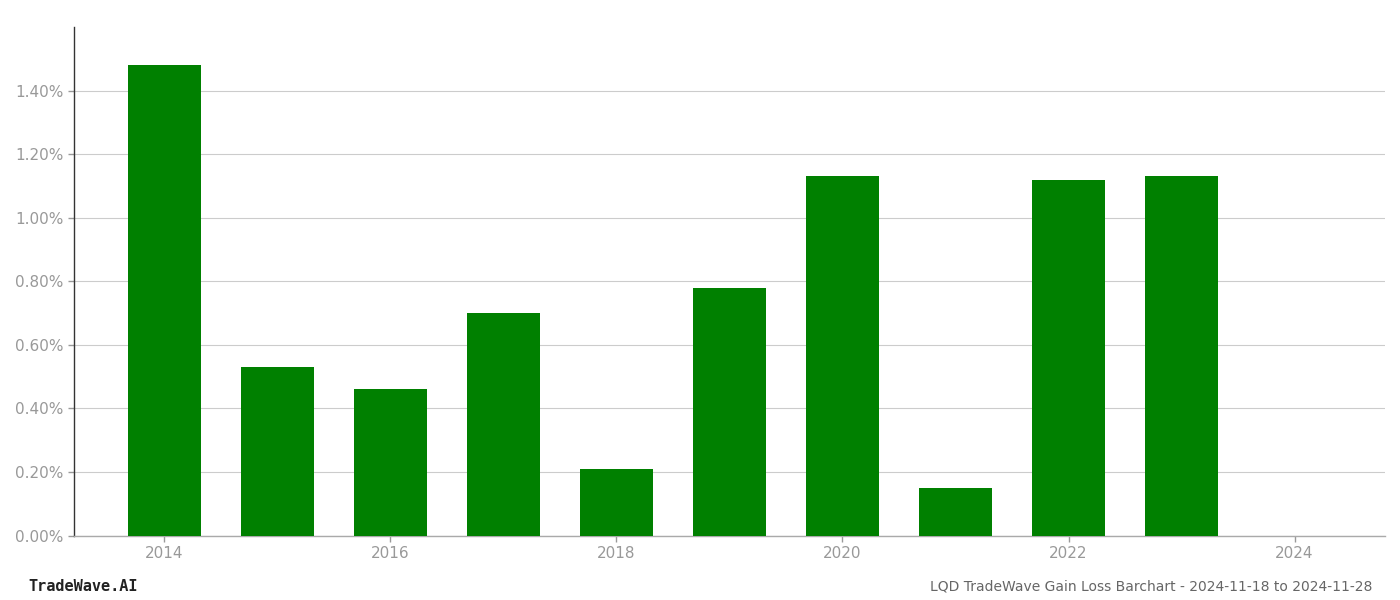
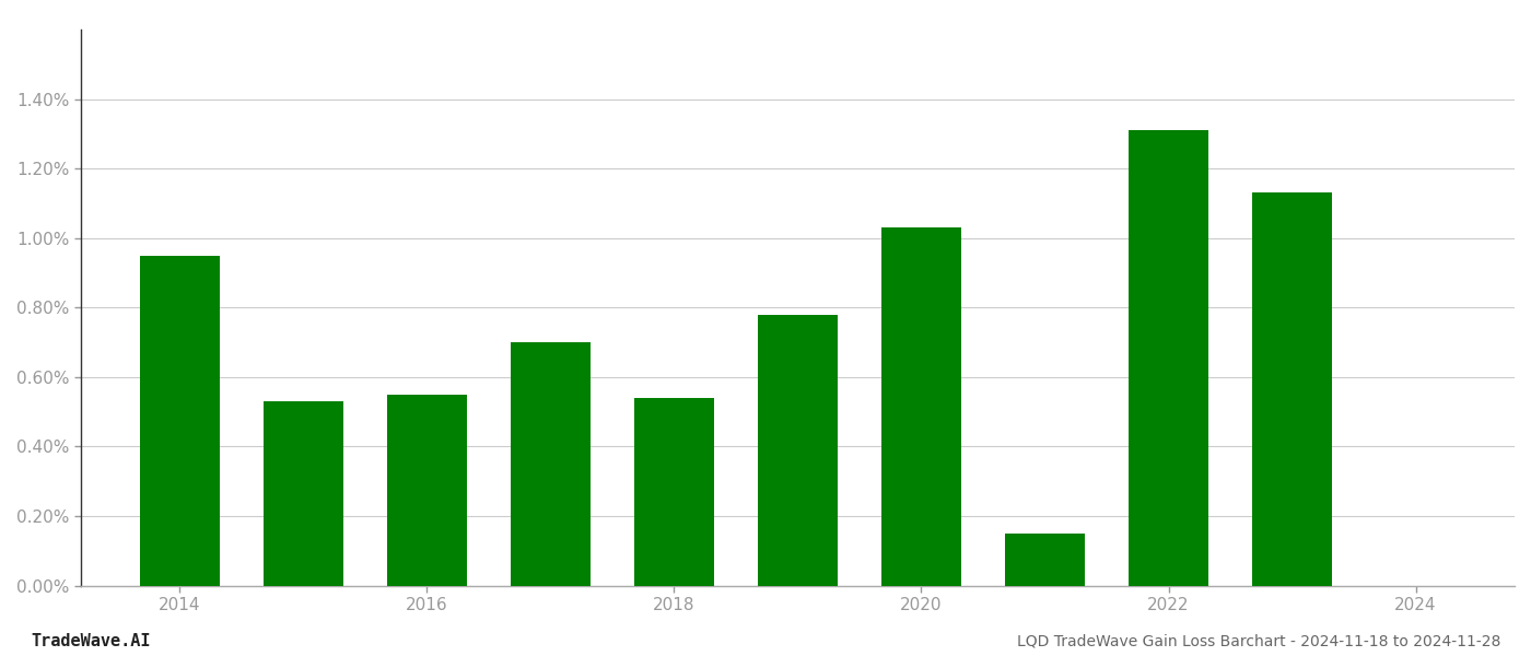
2014: 1.48% -> 0.95%
2016: 0.46% -> 0.55%
2018: 0.21% -> 0.54%
2020: 1.13% -> 1.03%
2022: 1.12% -> 1.31%
